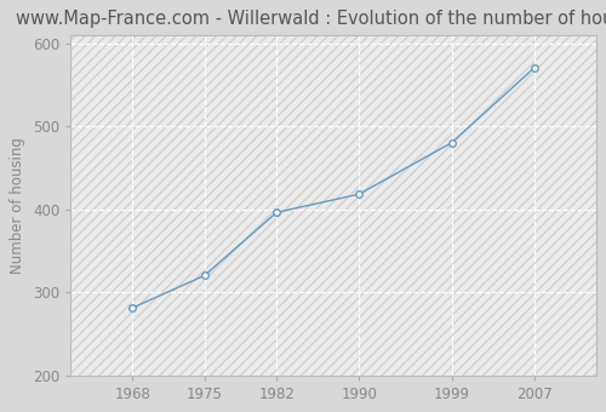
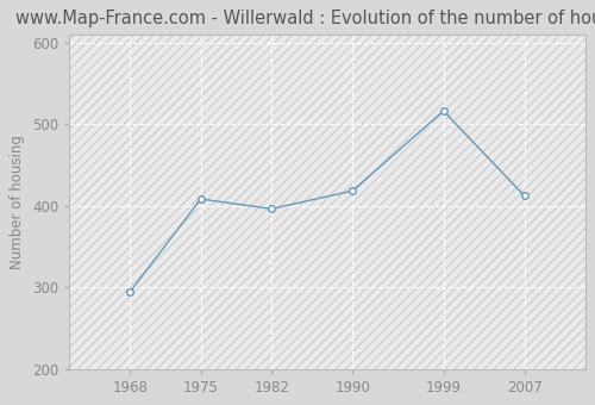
1968: 281 -> 294
1975: 320 -> 408
1999: 480 -> 516
2007: 570 -> 412
